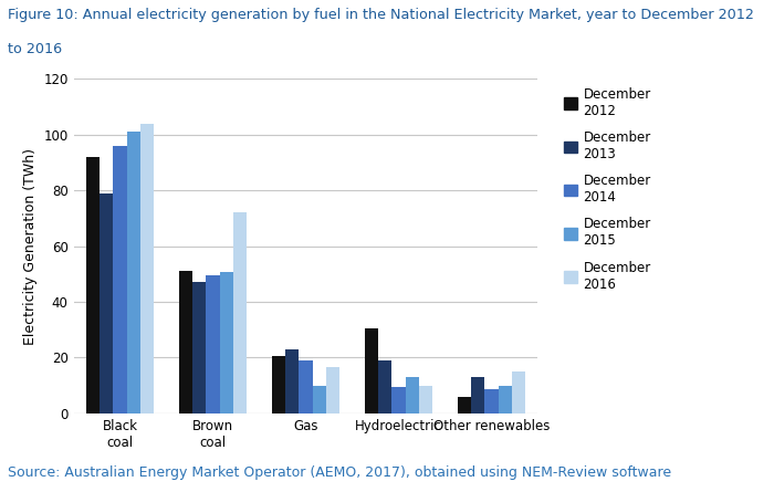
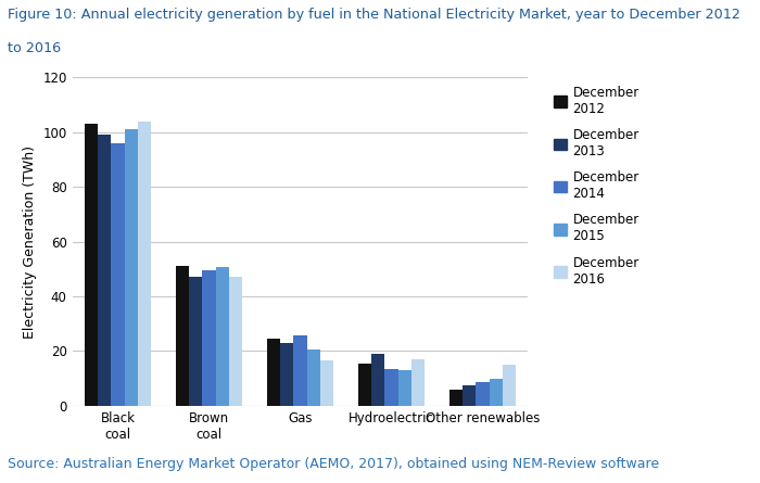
December 2012/Black coal: 92.0 -> 103.0
December 2013/Black coal: 79.0 -> 99.0
December 2016/Brown coal: 72.0 -> 47.0
December 2012/Gas: 20.5 -> 24.5
December 2014/Gas: 19.0 -> 25.5
December 2015/Gas: 10.0 -> 20.5
December 2012/Hydroelectric: 30.5 -> 15.5
December 2014/Hydroelectric: 9.5 -> 13.5
December 2016/Hydroelectric: 10.0 -> 17.0
December 2013/Other renewables: 13.0 -> 7.5
